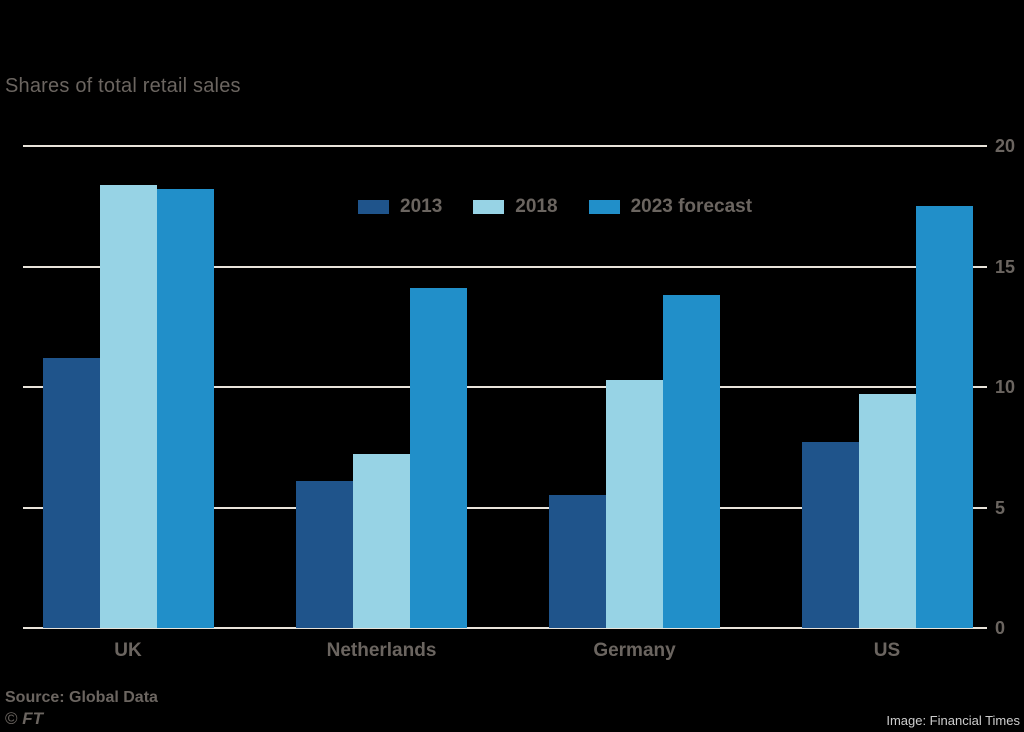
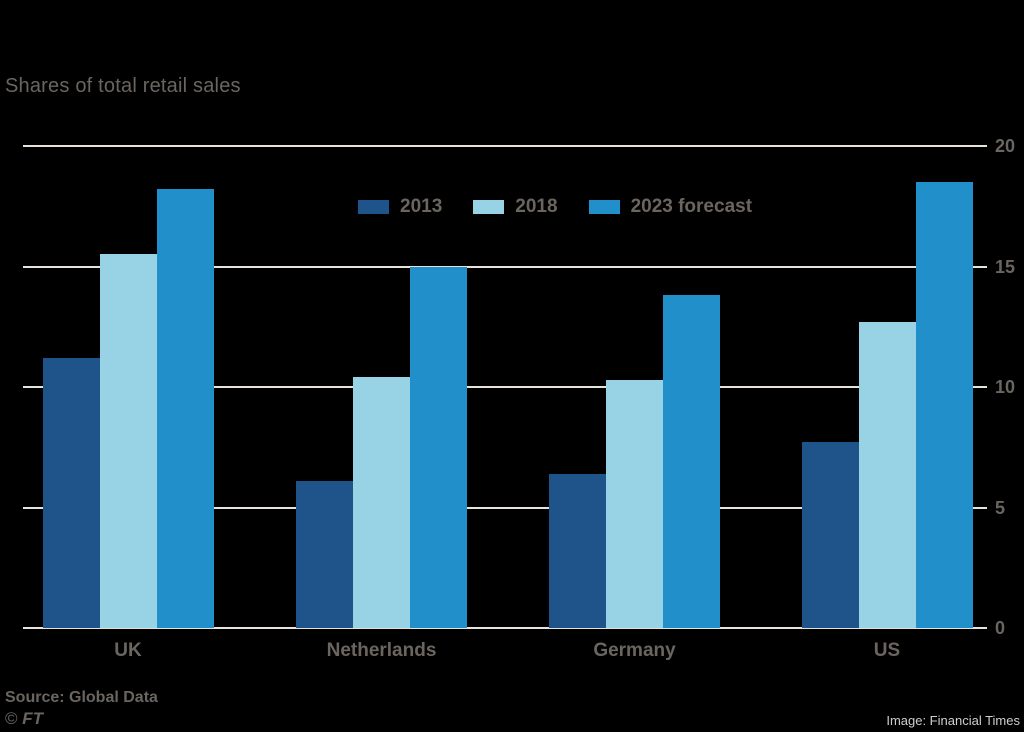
2018/UK: 18.4 -> 15.5
2018/Netherlands: 7.2 -> 10.4
2023 forecast/Netherlands: 14.1 -> 15.0
2013/Germany: 5.5 -> 6.4
2018/US: 9.7 -> 12.7
2023 forecast/US: 17.5 -> 18.5
